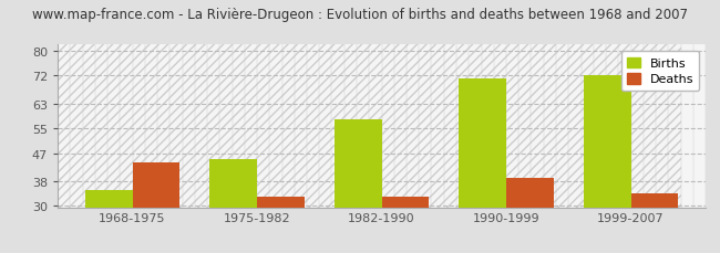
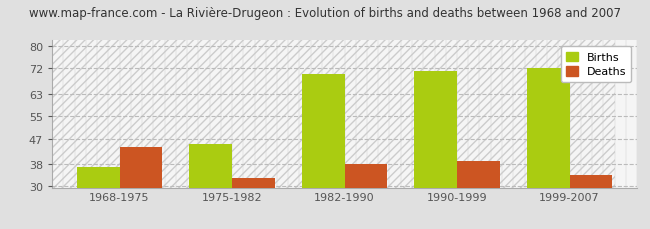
Births/1968-1975: 35 -> 37
Births/1982-1990: 58 -> 70
Deaths/1982-1990: 33 -> 38
